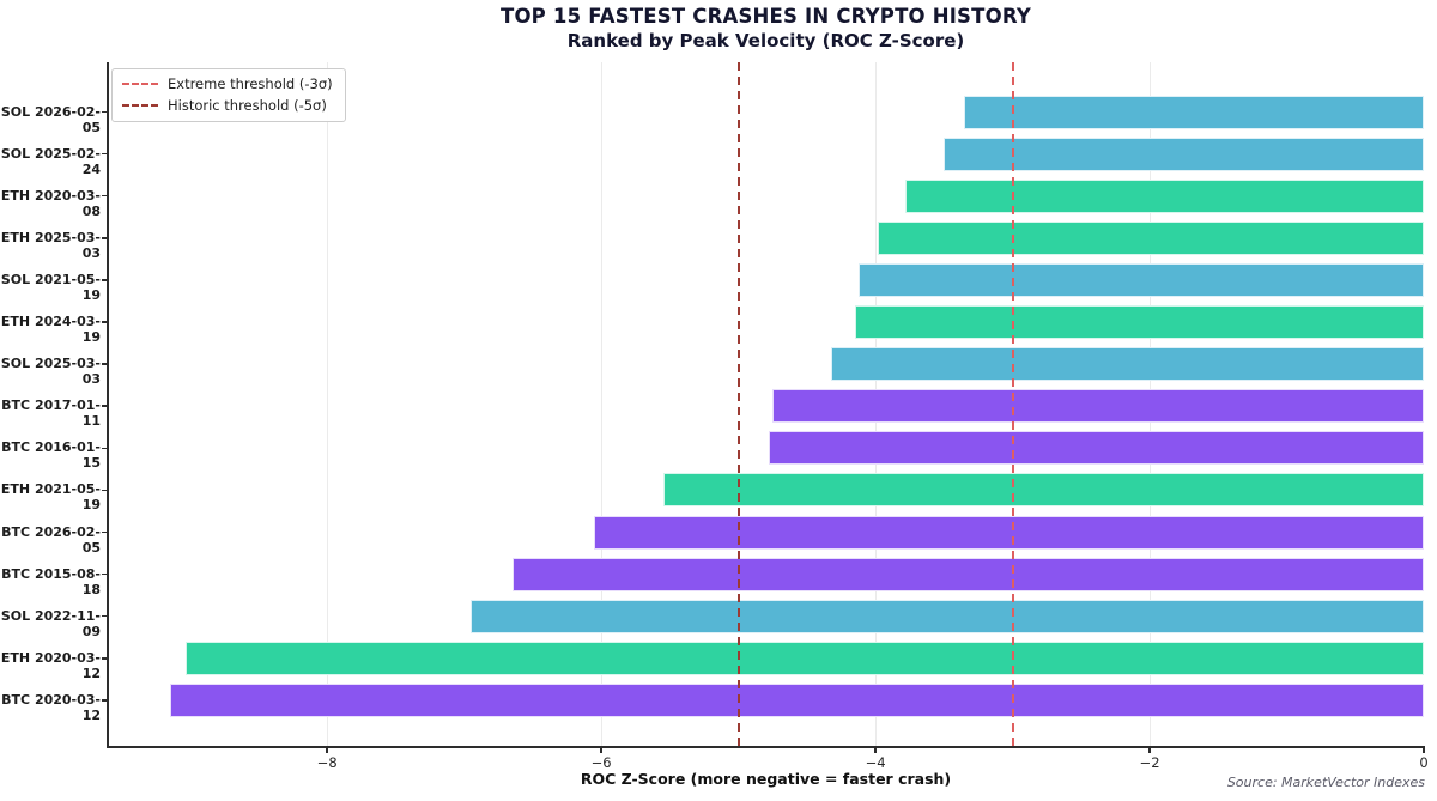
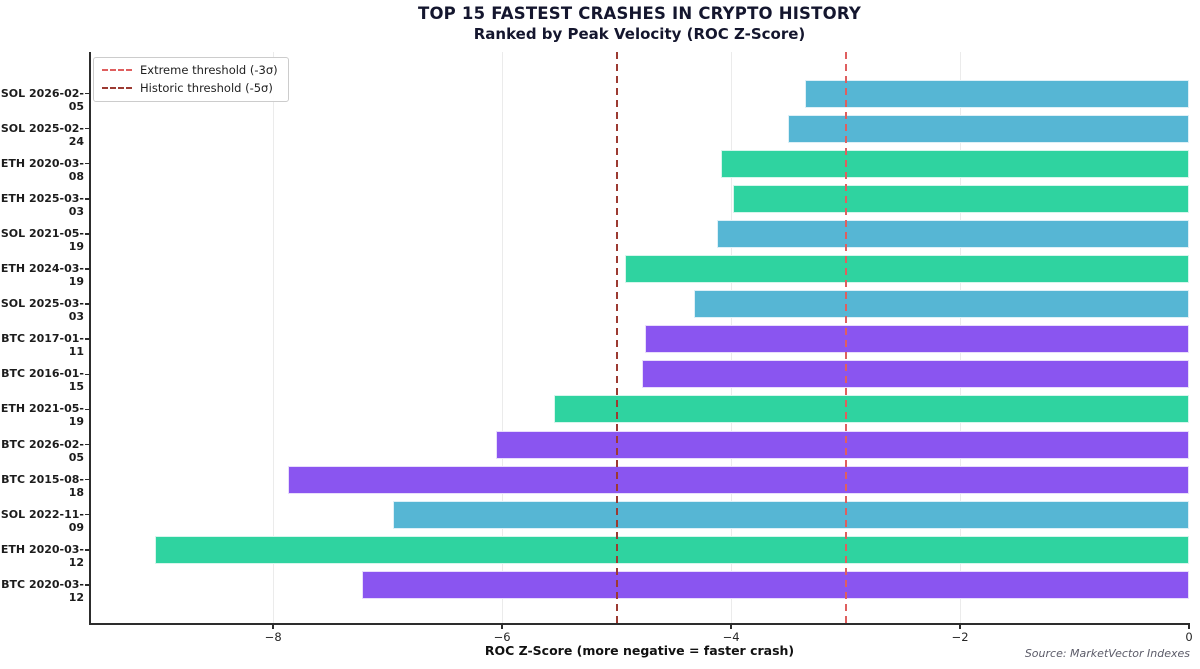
ETH 2020-03-08: -3.78 -> -4.09
ETH 2024-03-19: -4.15 -> -4.93
BTC 2015-08-18: -6.65 -> -7.87
BTC 2020-03-12: -9.15 -> -7.22
